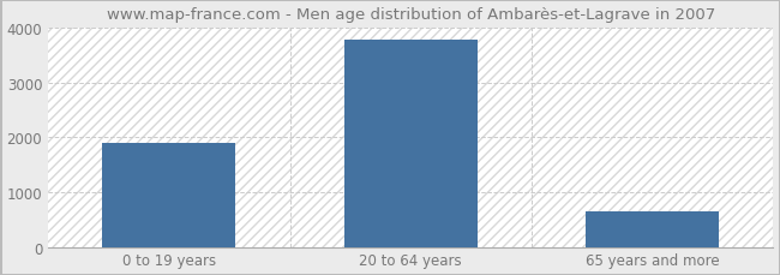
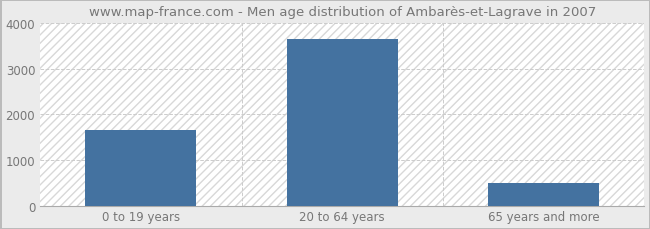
0 to 19 years: 1900 -> 1650
20 to 64 years: 3780 -> 3650
65 years and more: 640 -> 500
